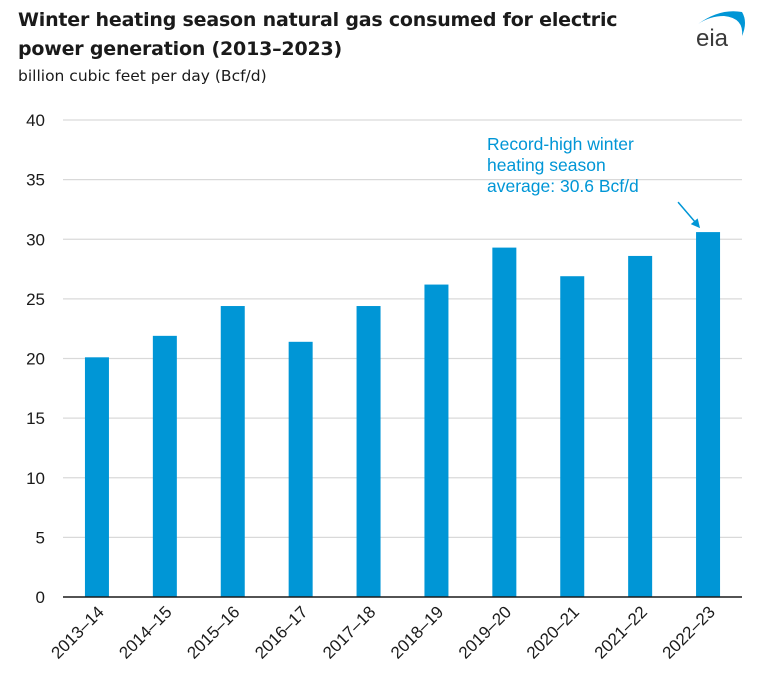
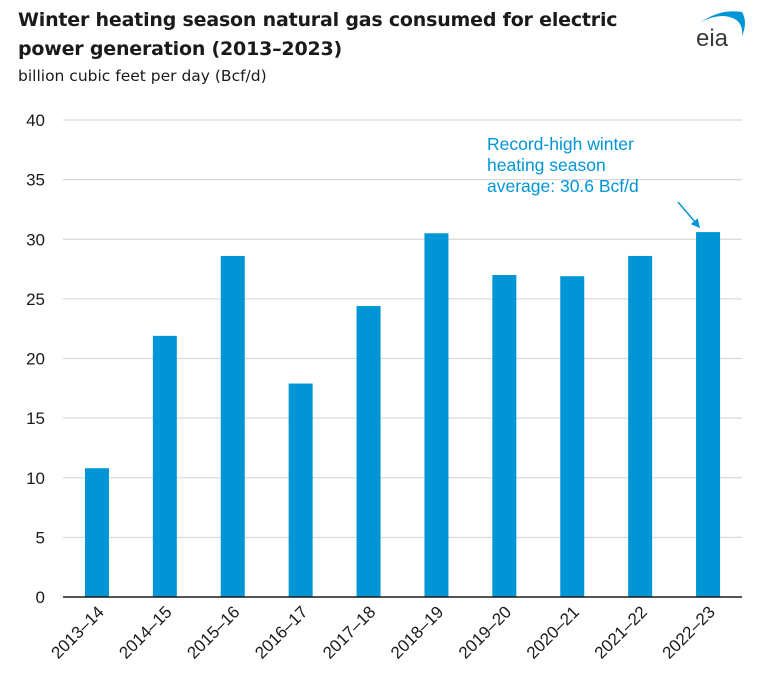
2013–14: 20.1 -> 10.8
2015–16: 24.4 -> 28.6
2016–17: 21.4 -> 17.9
2018–19: 26.2 -> 30.5
2019–20: 29.3 -> 27.0
